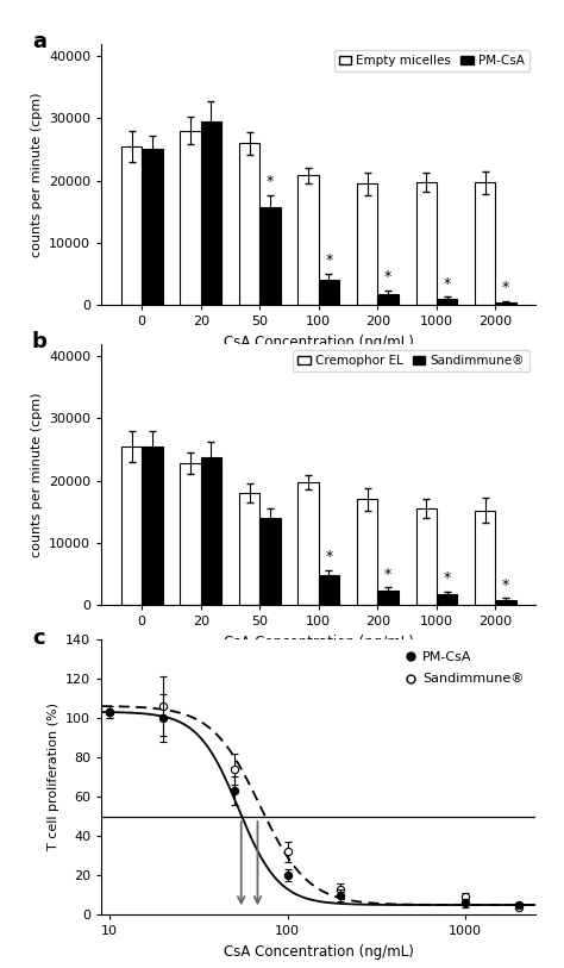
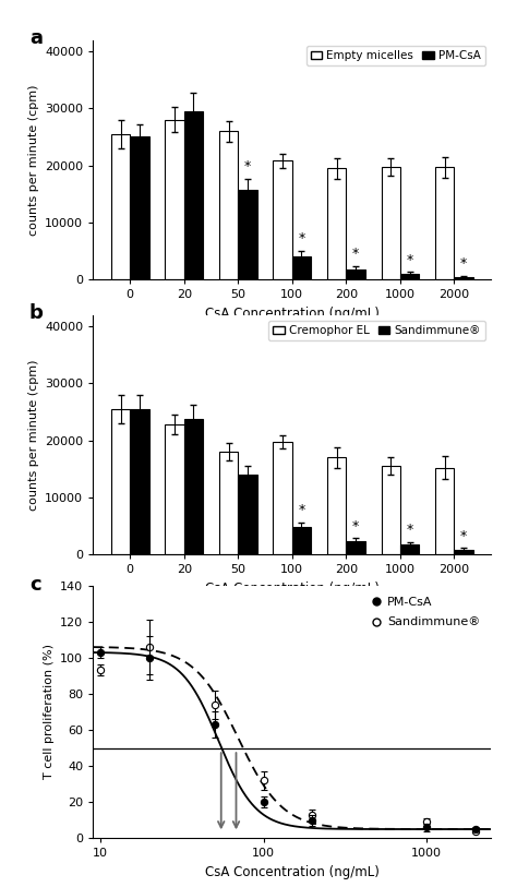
Sandimmune®/10: 103 -> 93
